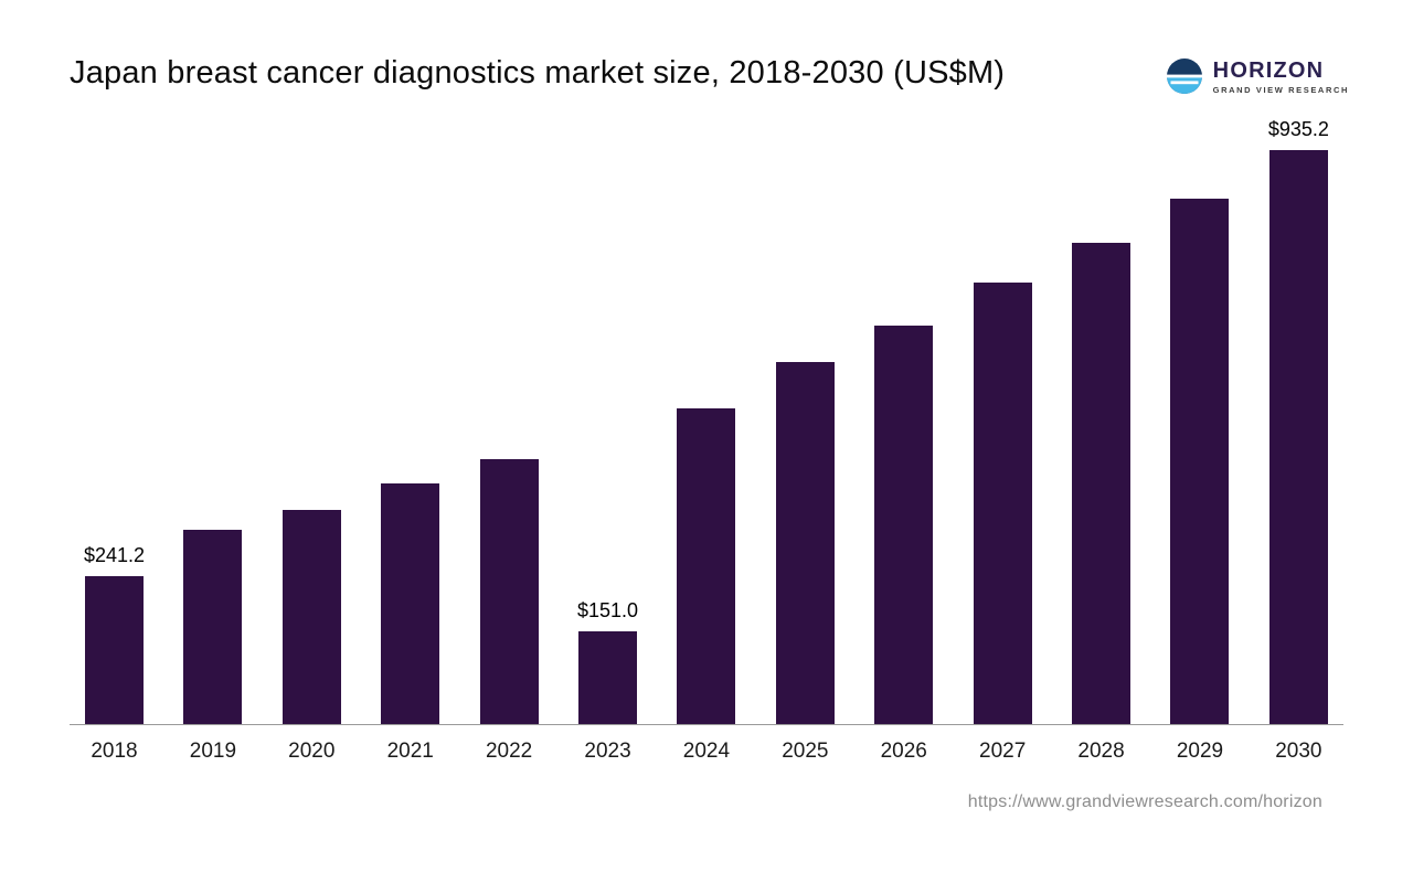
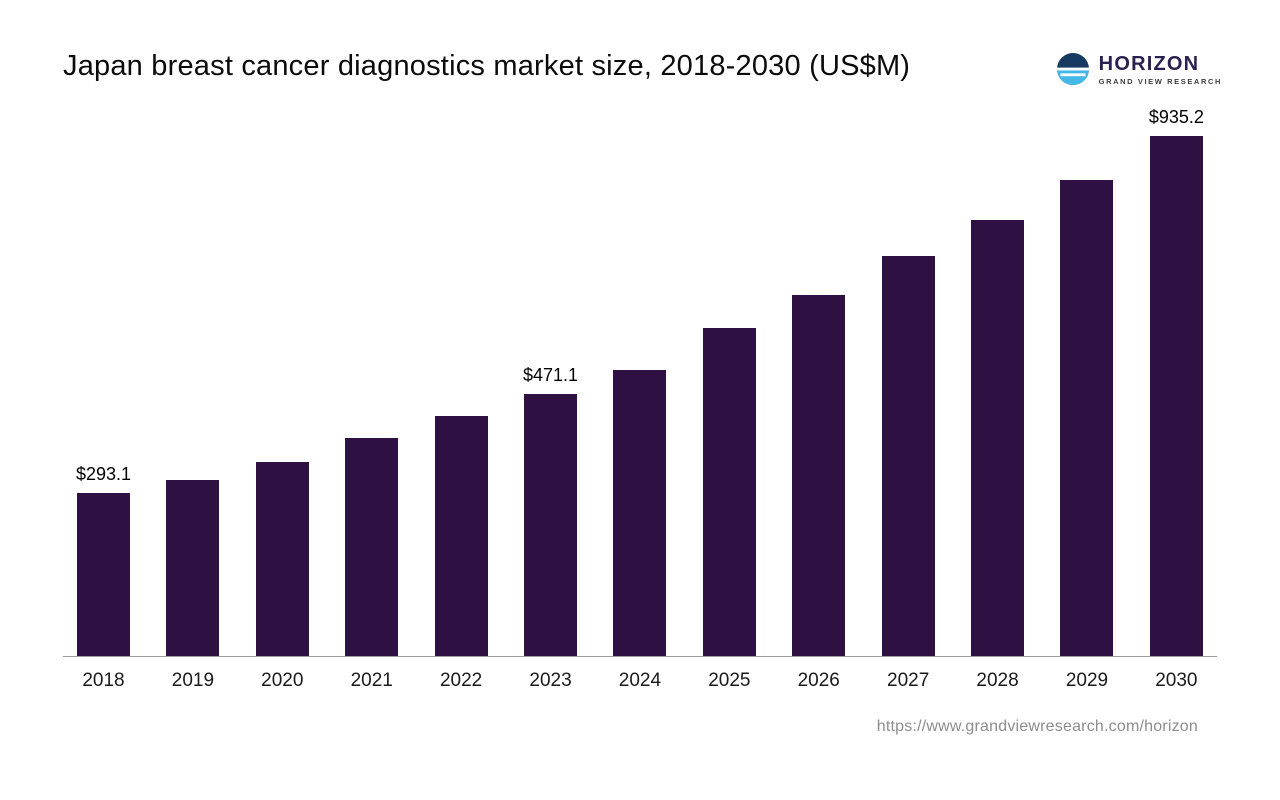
2018: $241.2 -> $293.1
2023: $151.0 -> $471.1
